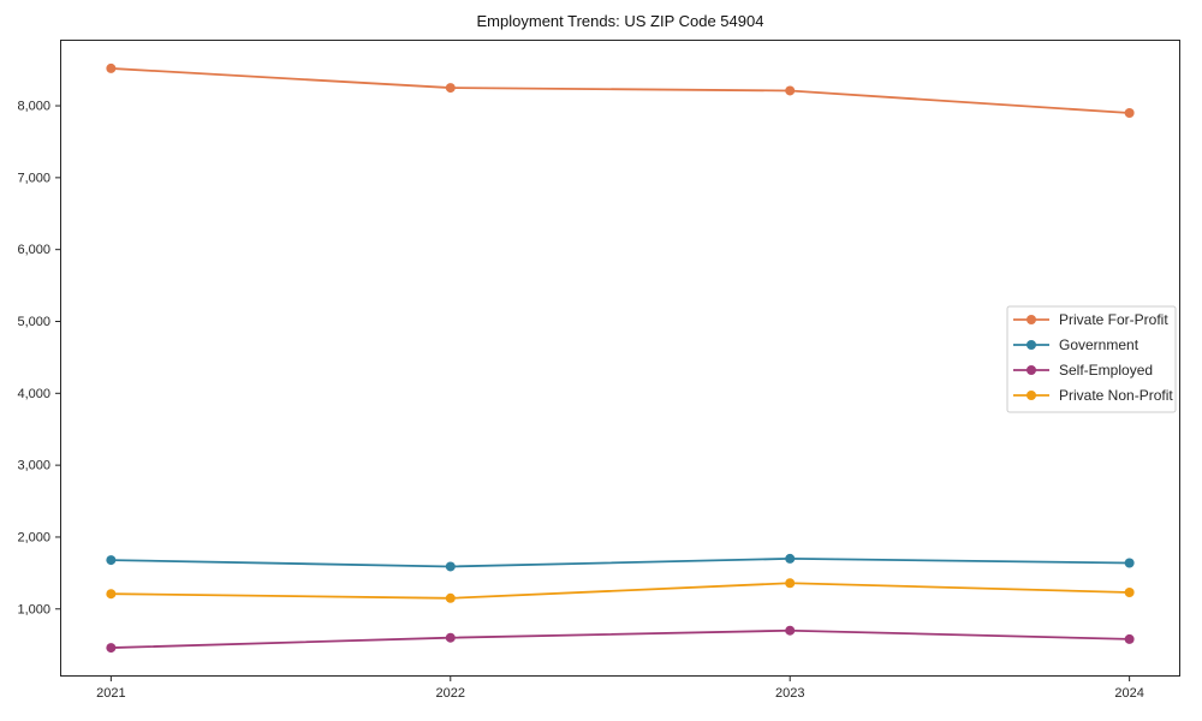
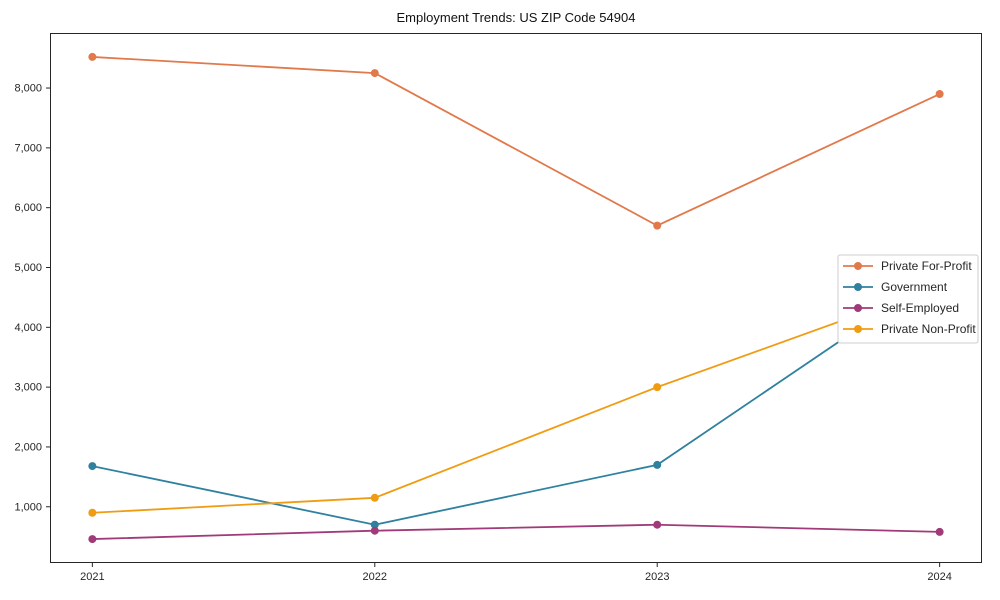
Private Non-Profit/2021: 1200 -> 900
Government/2022: 1600 -> 700
Private For-Profit/2023: 8200 -> 5700
Private Non-Profit/2023: 1400 -> 3000
Government/2024: 1600 -> 4900
Private Non-Profit/2024: 1200 -> 4700
